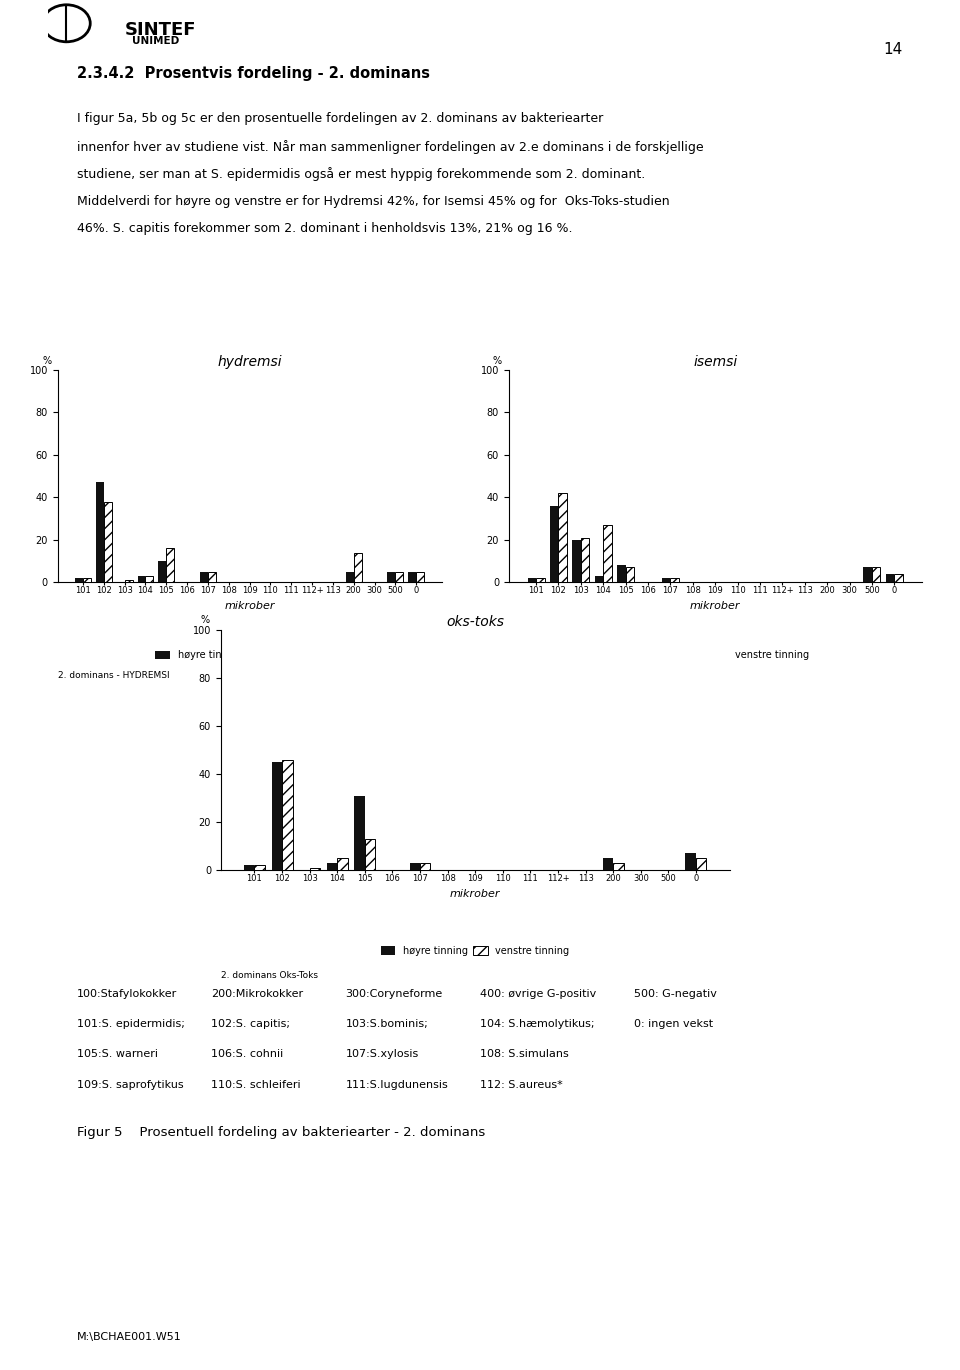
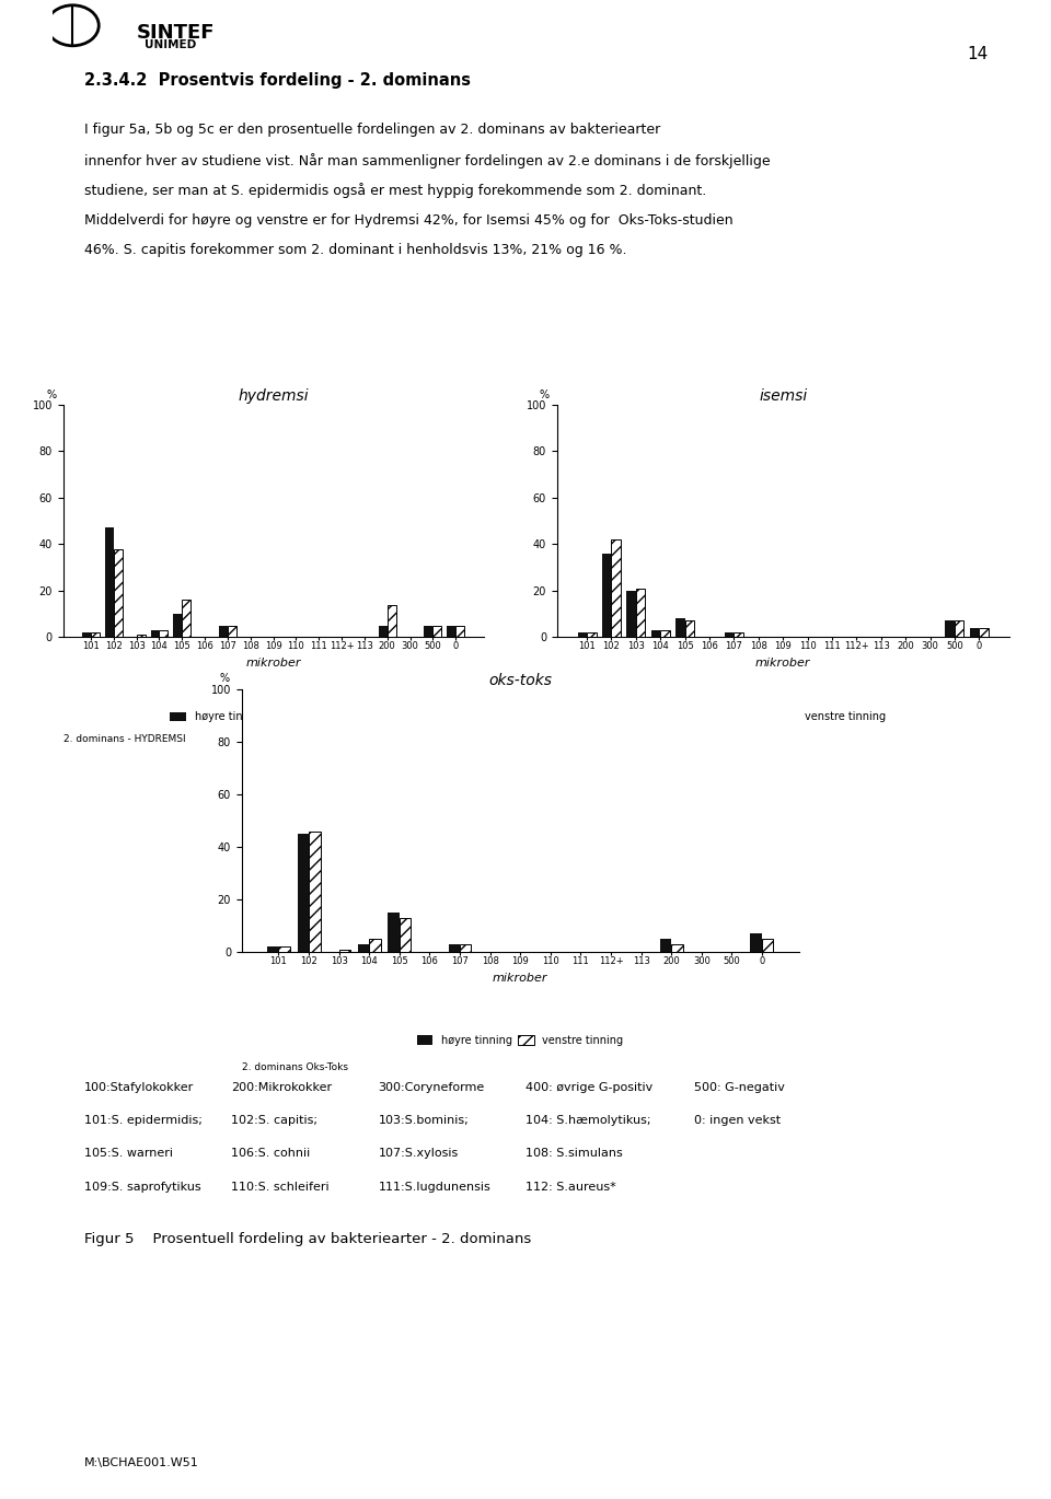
isemsi/venstre tinning/104: 27 -> 3
oks-toks/høyre tinning/105: 31 -> 15
